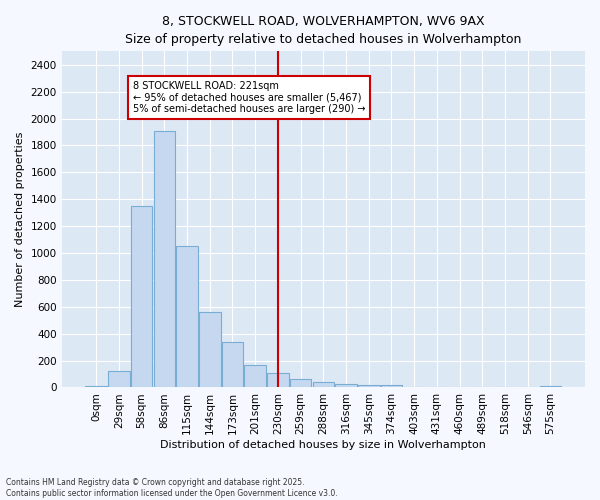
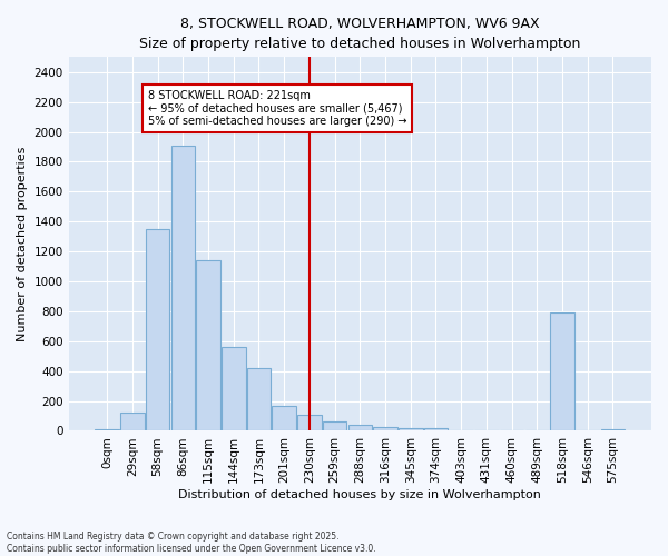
115sqm: 1060 -> 1140
173sqm: 340 -> 420
518sqm: 0 -> 790
